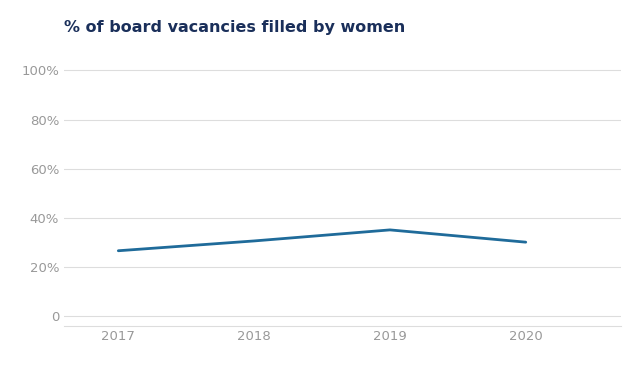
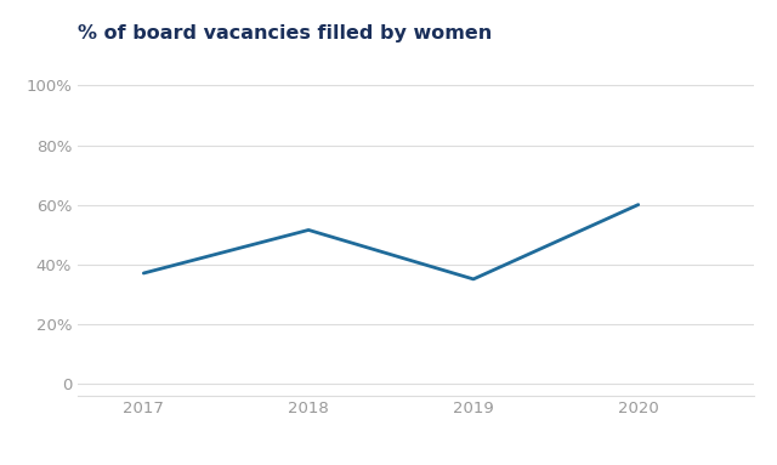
2017: 26.5% -> 37.0%
2018: 30.5% -> 51.5%
2020: 30.0% -> 60.0%
